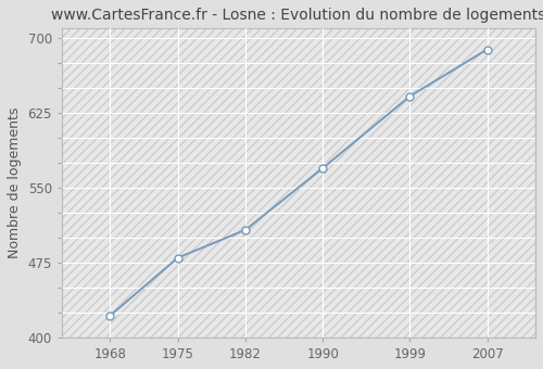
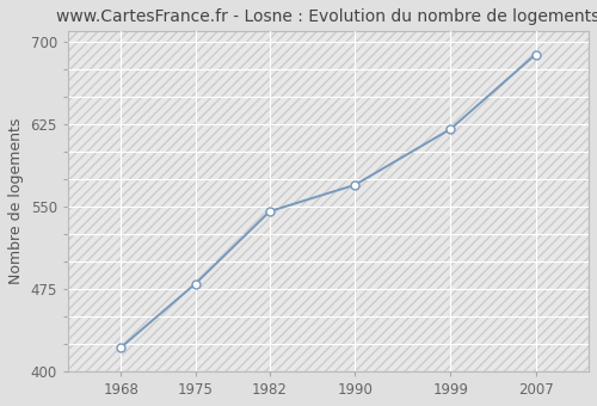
1982: 508 -> 546
1999: 642 -> 621
